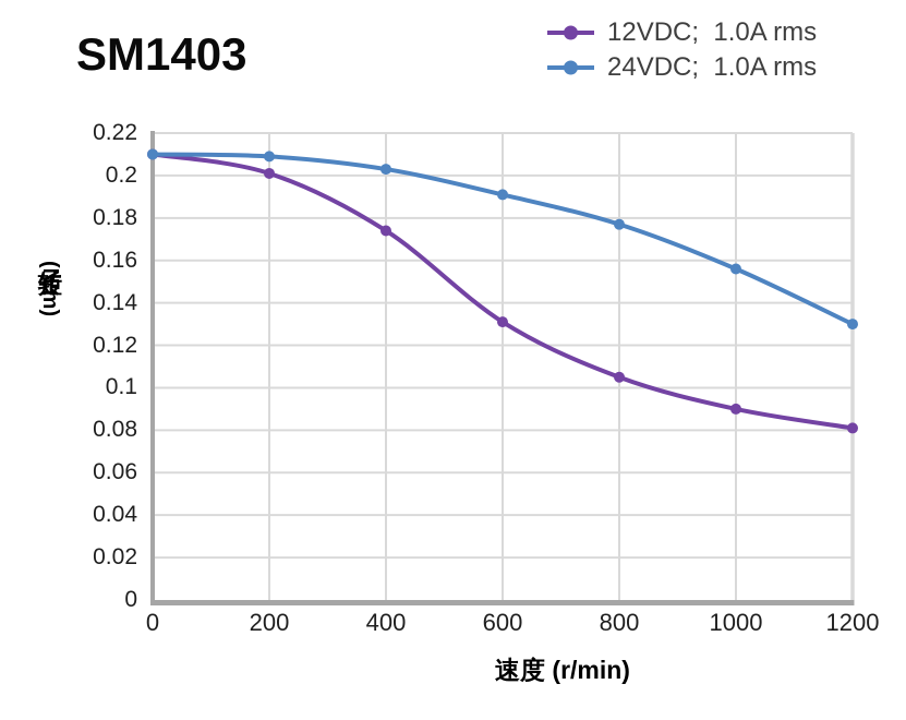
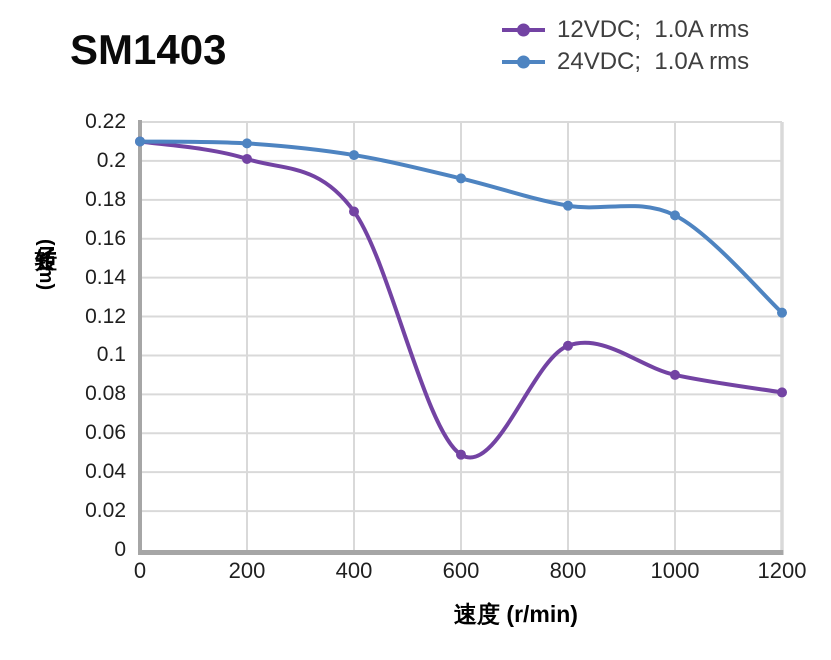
12VDC; 1.0A rms/600: 0.131 -> 0.049
24VDC; 1.0A rms/1000: 0.156 -> 0.172
24VDC; 1.0A rms/1200: 0.130 -> 0.122
